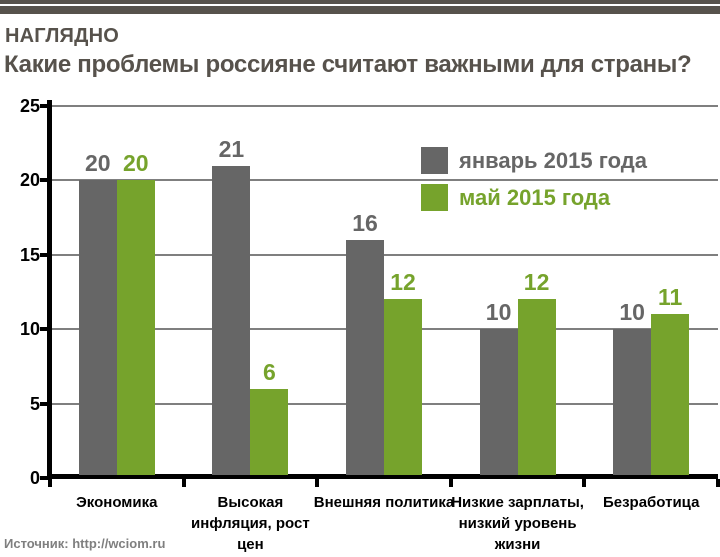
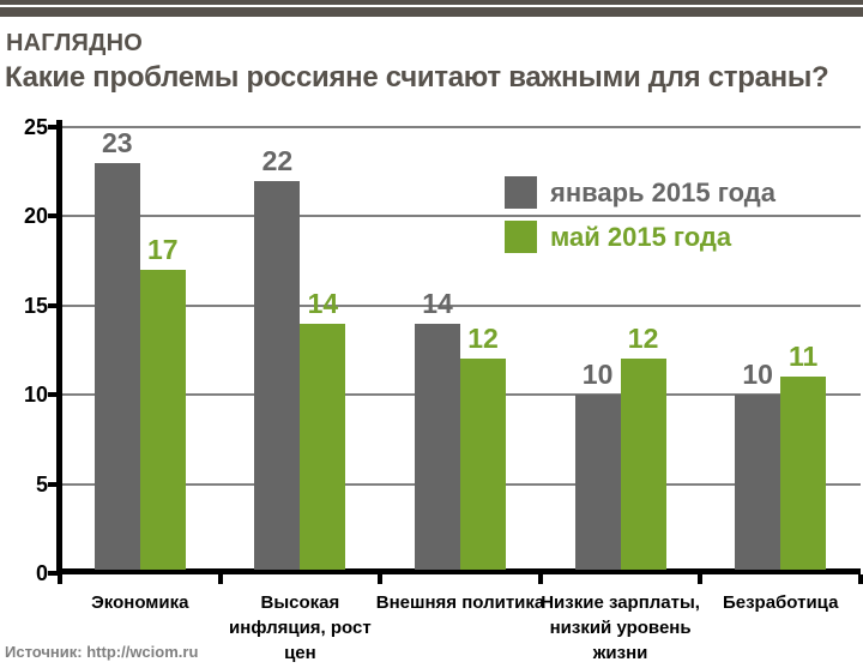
январь 2015 года/Экономика: 20 -> 23
май 2015 года/Экономика: 20 -> 17
январь 2015 года/Высокая инфляция, рост цен: 21 -> 22
май 2015 года/Высокая инфляция, рост цен: 6 -> 14
январь 2015 года/Внешняя политика: 16 -> 14
